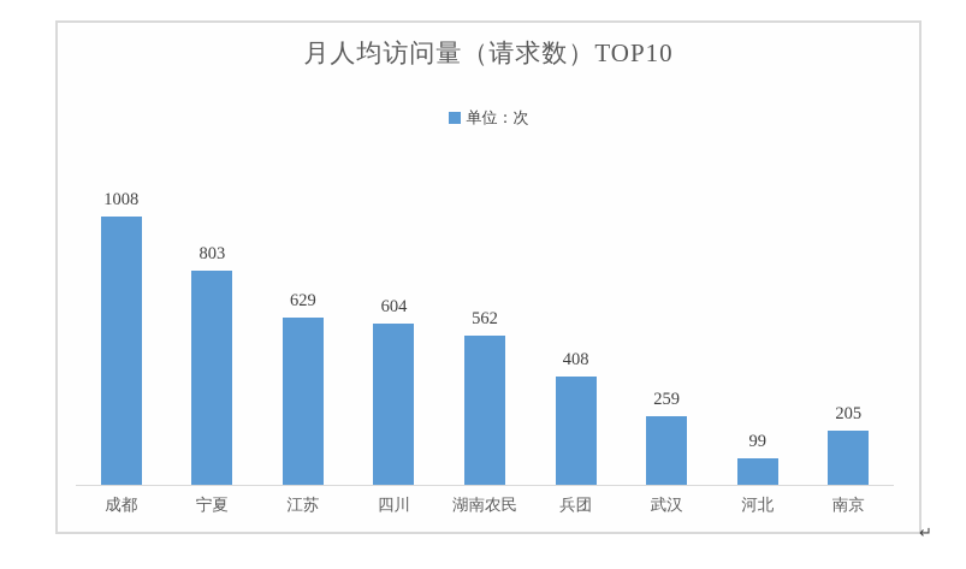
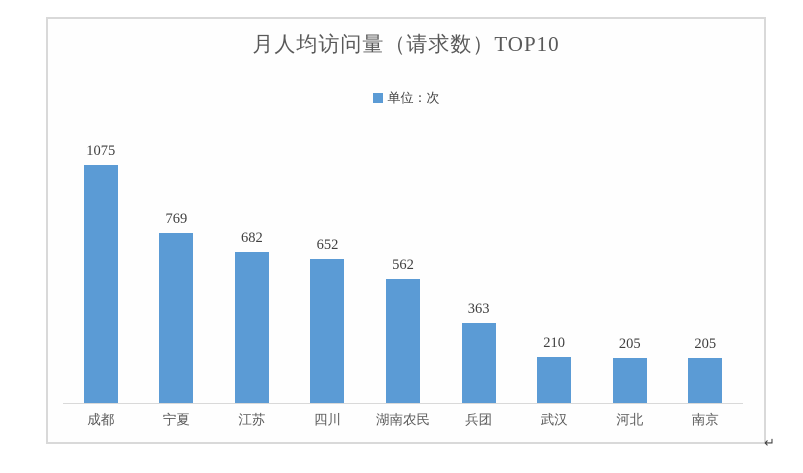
成都: 1008 -> 1075
宁夏: 803 -> 769
江苏: 629 -> 682
四川: 604 -> 652
兵团: 408 -> 363
武汉: 259 -> 210
河北: 99 -> 205
